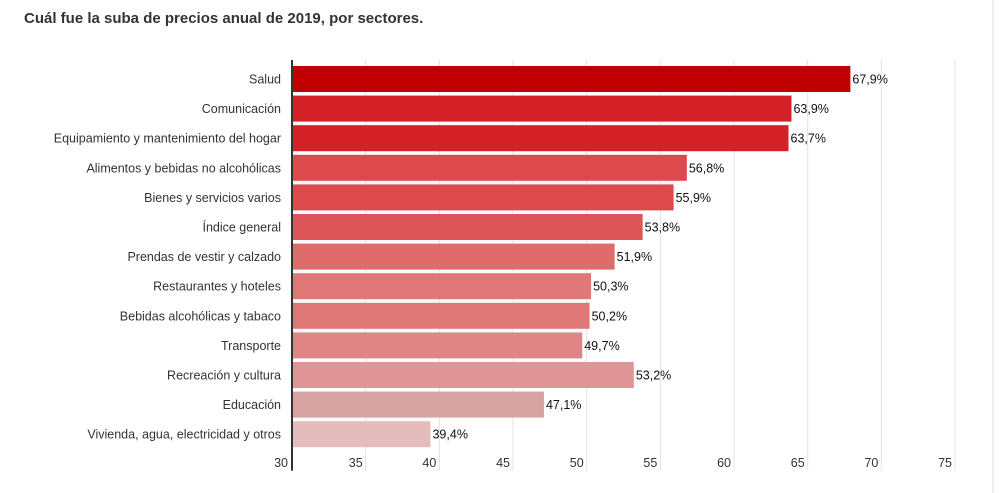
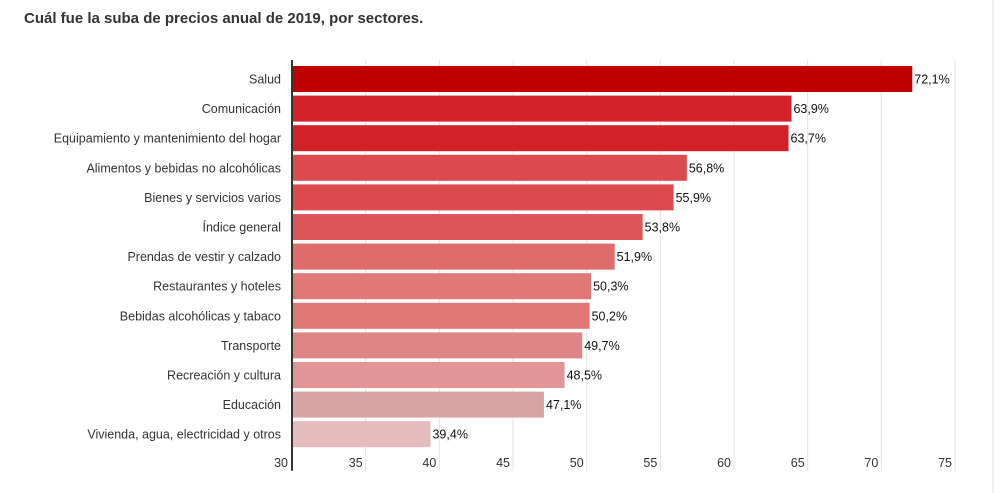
Salud: 67,9% -> 72,1%
Recreación y cultura: 53,2% -> 48,5%
